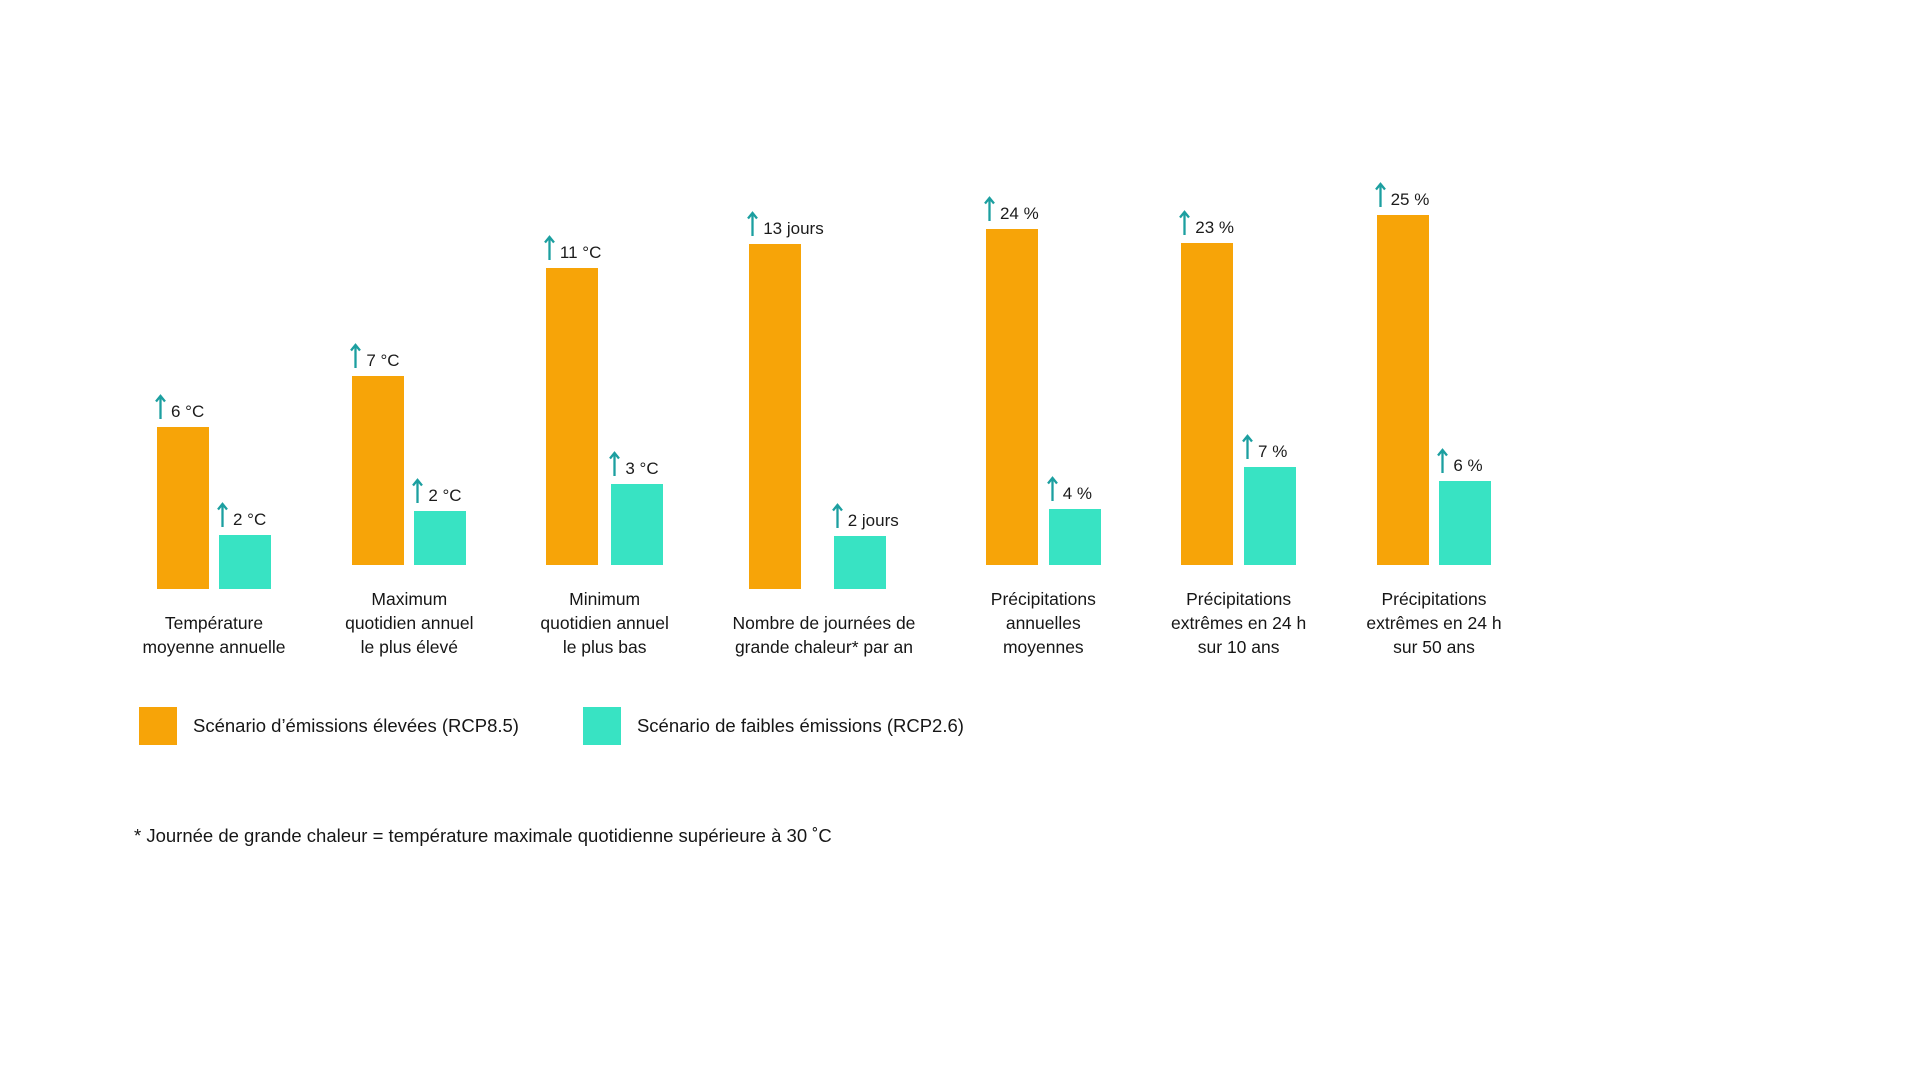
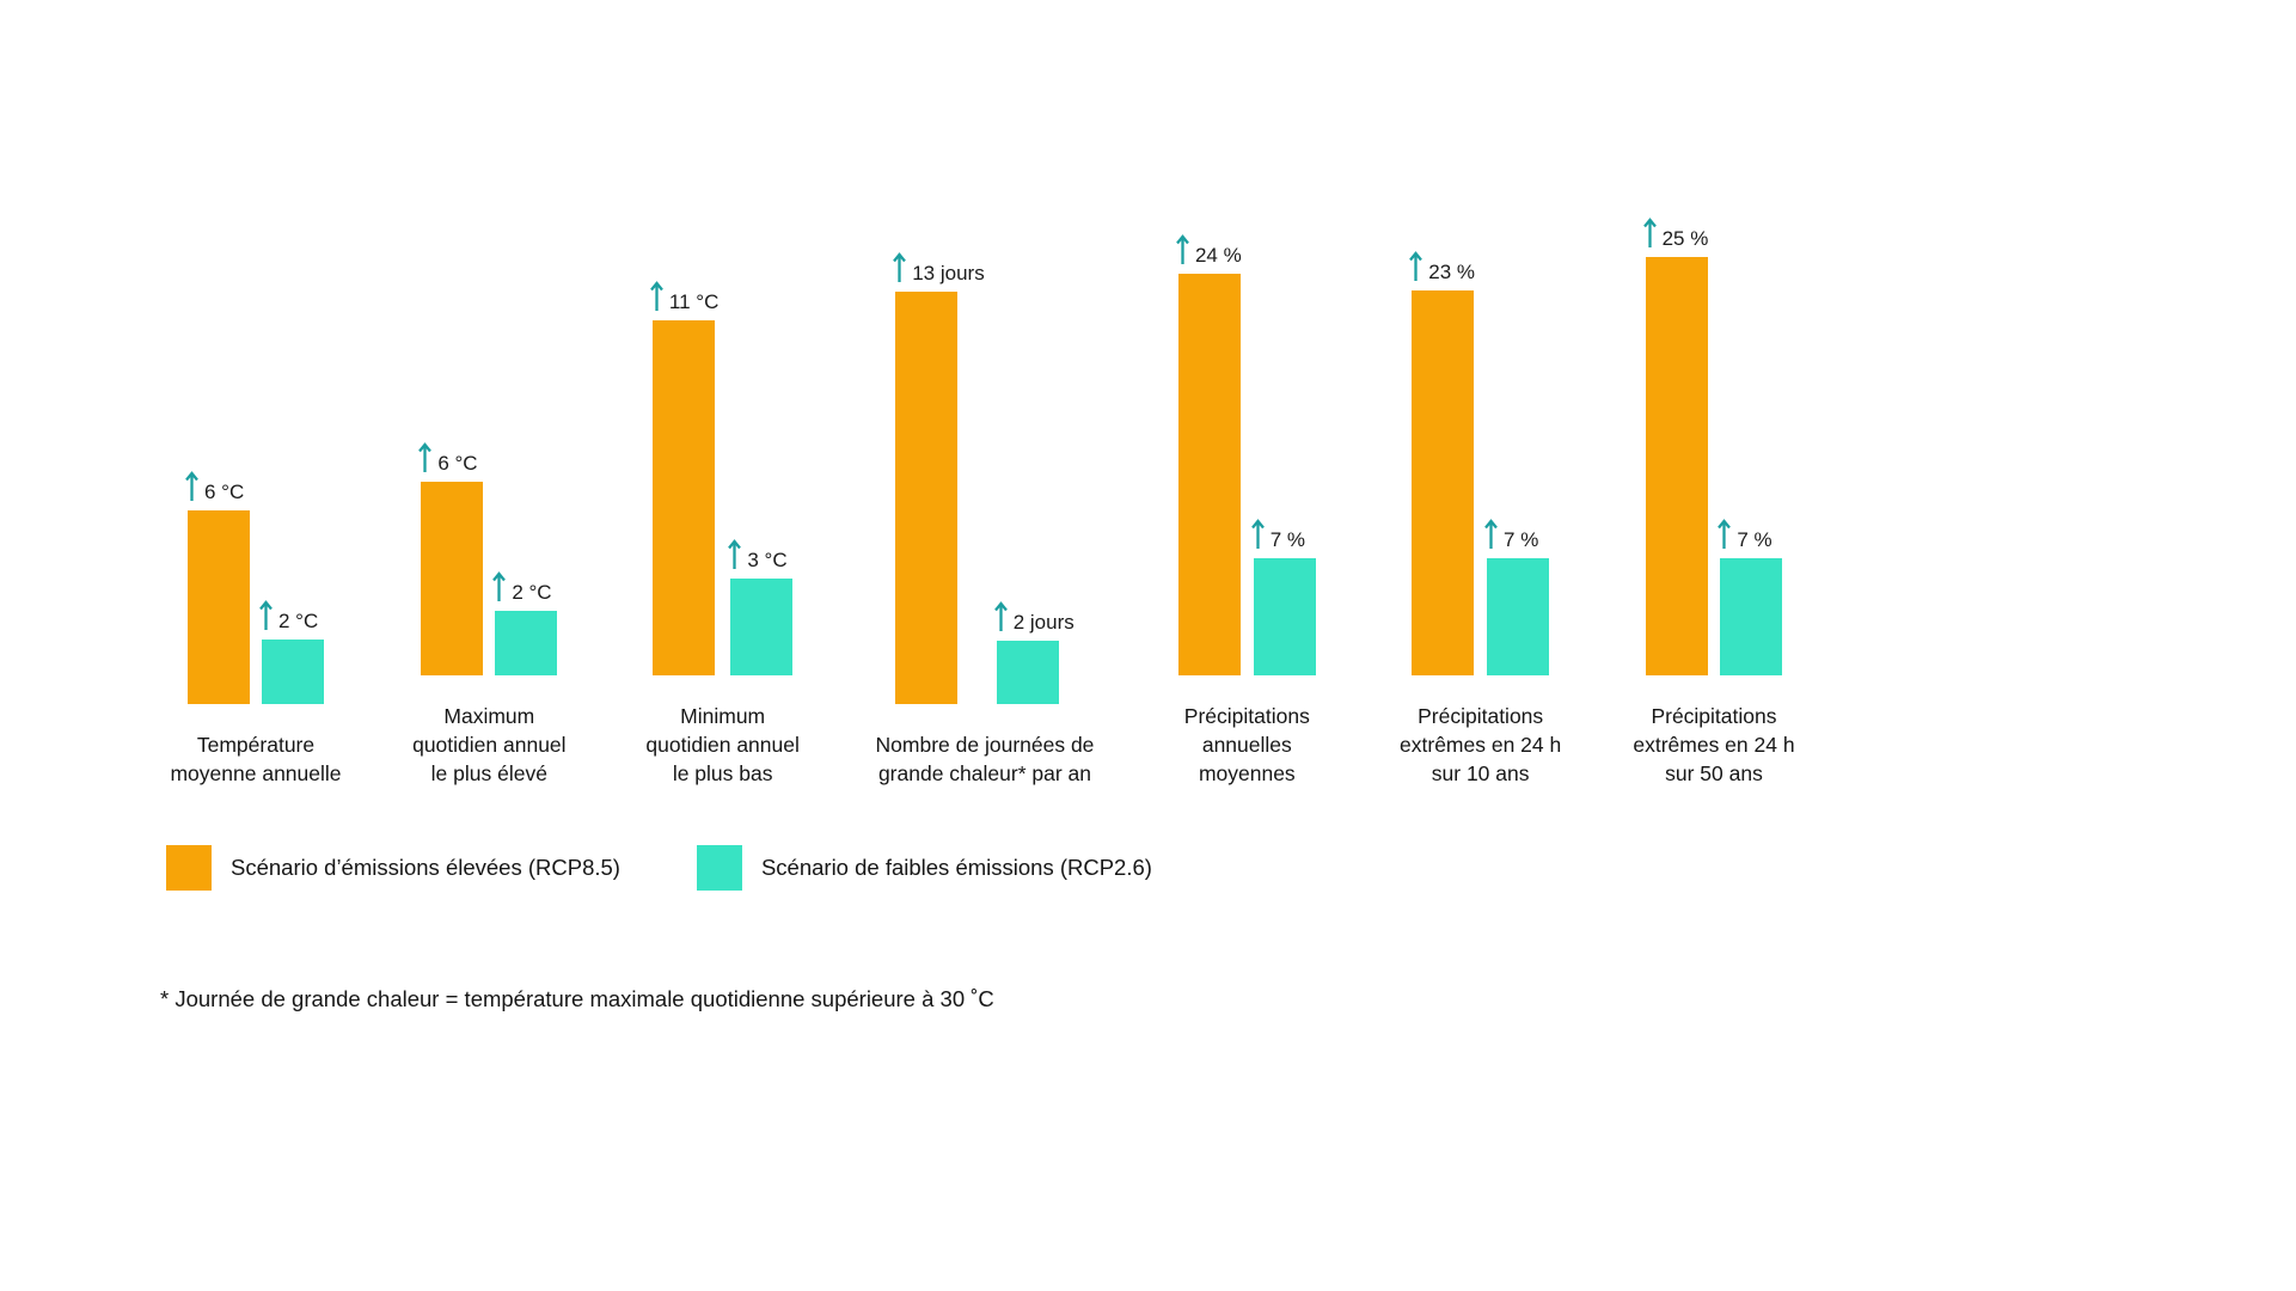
Scénario d’émissions élevées (RCP8.5)/Maximum quotidien annuel le plus élevé: 7 -> 6
Scénario de faibles émissions (RCP2.6)/Précipitations annuelles moyennes: 4 -> 7
Scénario de faibles émissions (RCP2.6)/Précipitations extrêmes en 24 h sur 50 ans: 6 -> 7
